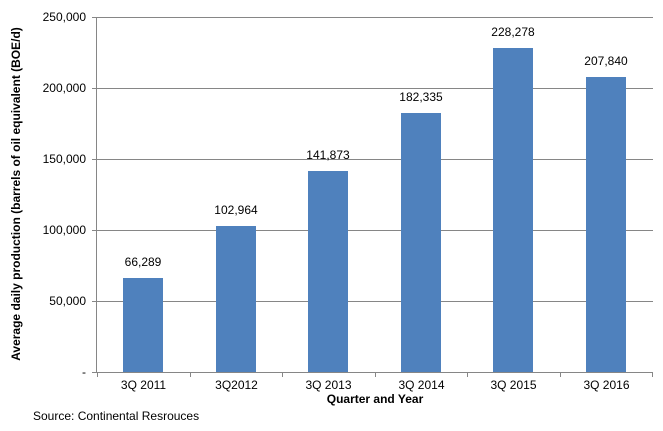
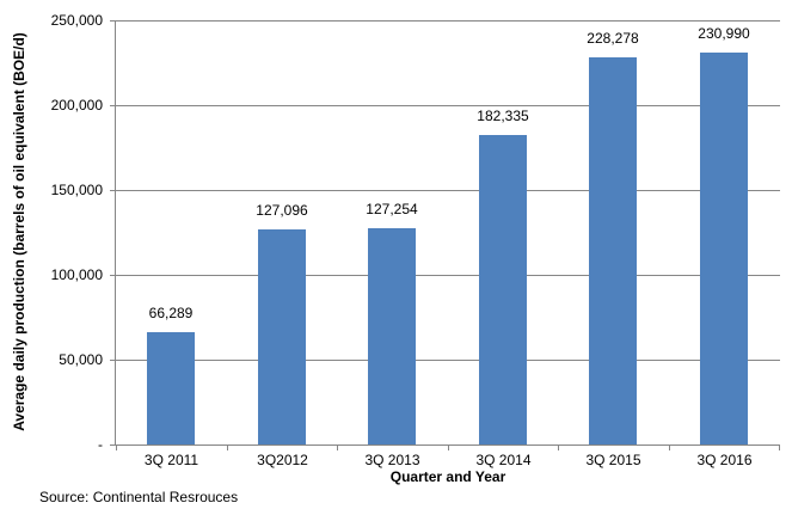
3Q2012: 102,964 -> 127,096
3Q 2013: 141,873 -> 127,254
3Q 2016: 207,840 -> 230,990
